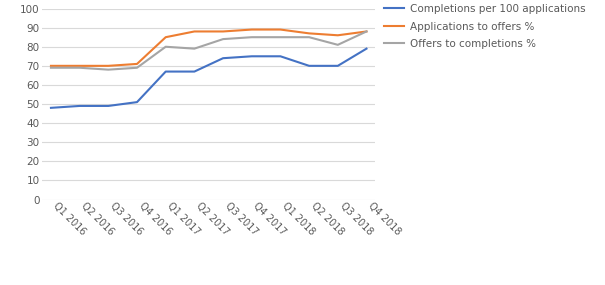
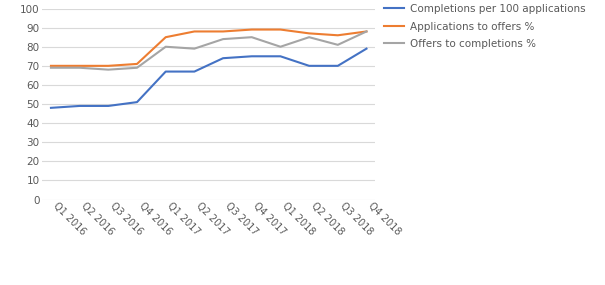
Offers to completions %/Q1 2018: 85 -> 80
